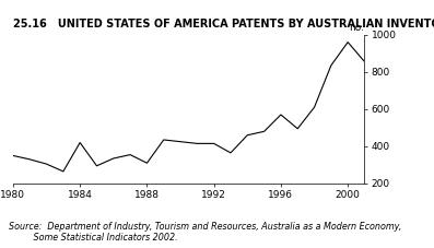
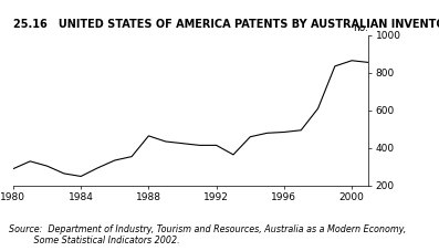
1980: 350 -> 290
1984: 420 -> 250
1988: 310 -> 460
1996: 570 -> 480
2000: 960 -> 860
